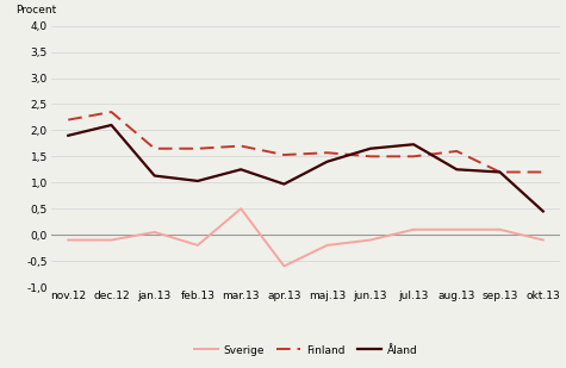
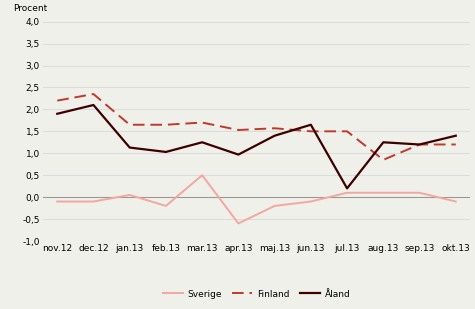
Åland/jul.13: 1,73 -> 0,20
Finland/aug.13: 1,60 -> 0,85
Åland/okt.13: 0,45 -> 1,40
